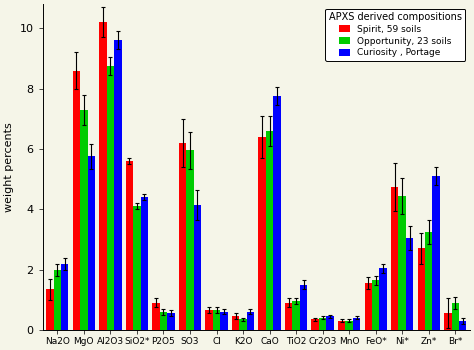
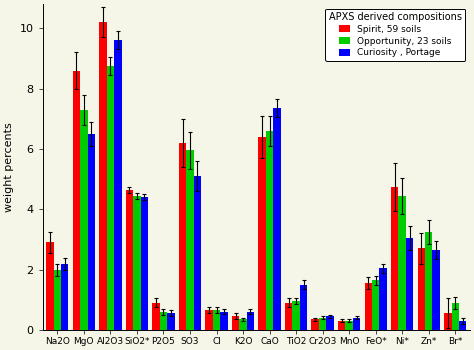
Spirit, 59 soils/Na2O: 1.35 -> 2.90
Curiosity , Portage/MgO: 5.75 -> 6.50
Spirit, 59 soils/SiO2*: 5.60 -> 4.65
Opportunity, 23 soils/SiO2*: 4.10 -> 4.45
Curiosity , Portage/SO3: 4.15 -> 5.10
Curiosity , Portage/CaO: 7.75 -> 7.35
Curiosity , Portage/Zn*: 5.10 -> 2.65
